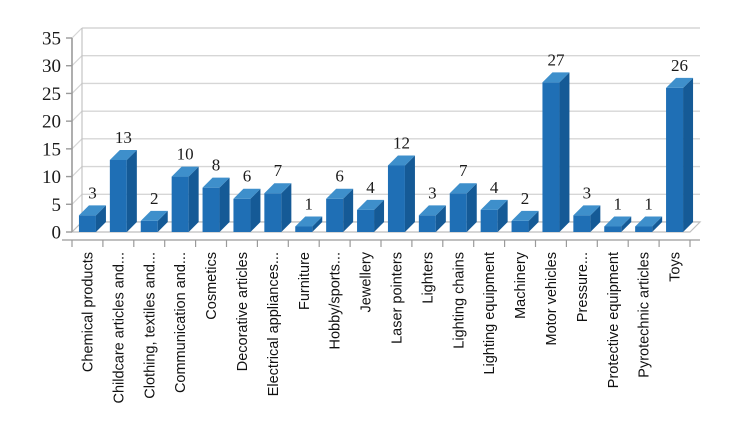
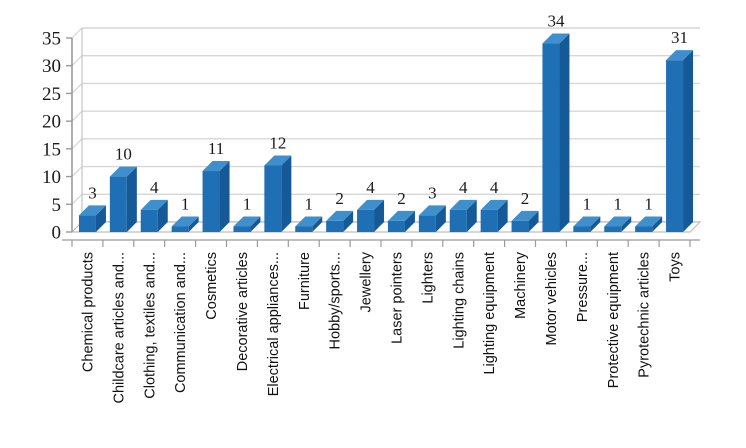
Childcare articles and...: 13 -> 10
Clothing, textiles and...: 2 -> 4
Communication and...: 10 -> 1
Cosmetics: 8 -> 11
Decorative articles: 6 -> 1
Electrical appliances...: 7 -> 12
Hobby/sports...: 6 -> 2
Laser pointers: 12 -> 2
Lighting chains: 7 -> 4
Motor vehicles: 27 -> 34
Pressure...: 3 -> 1
Toys: 26 -> 31
